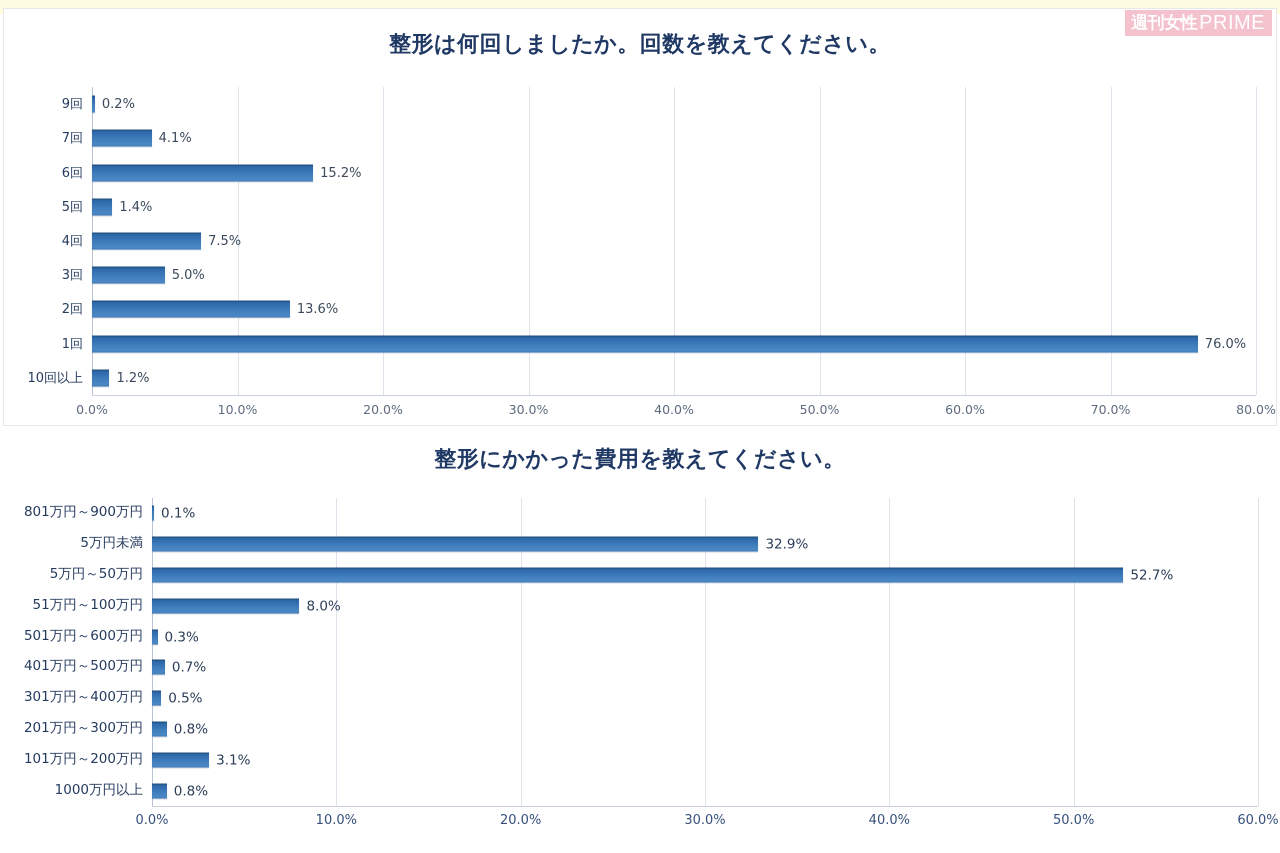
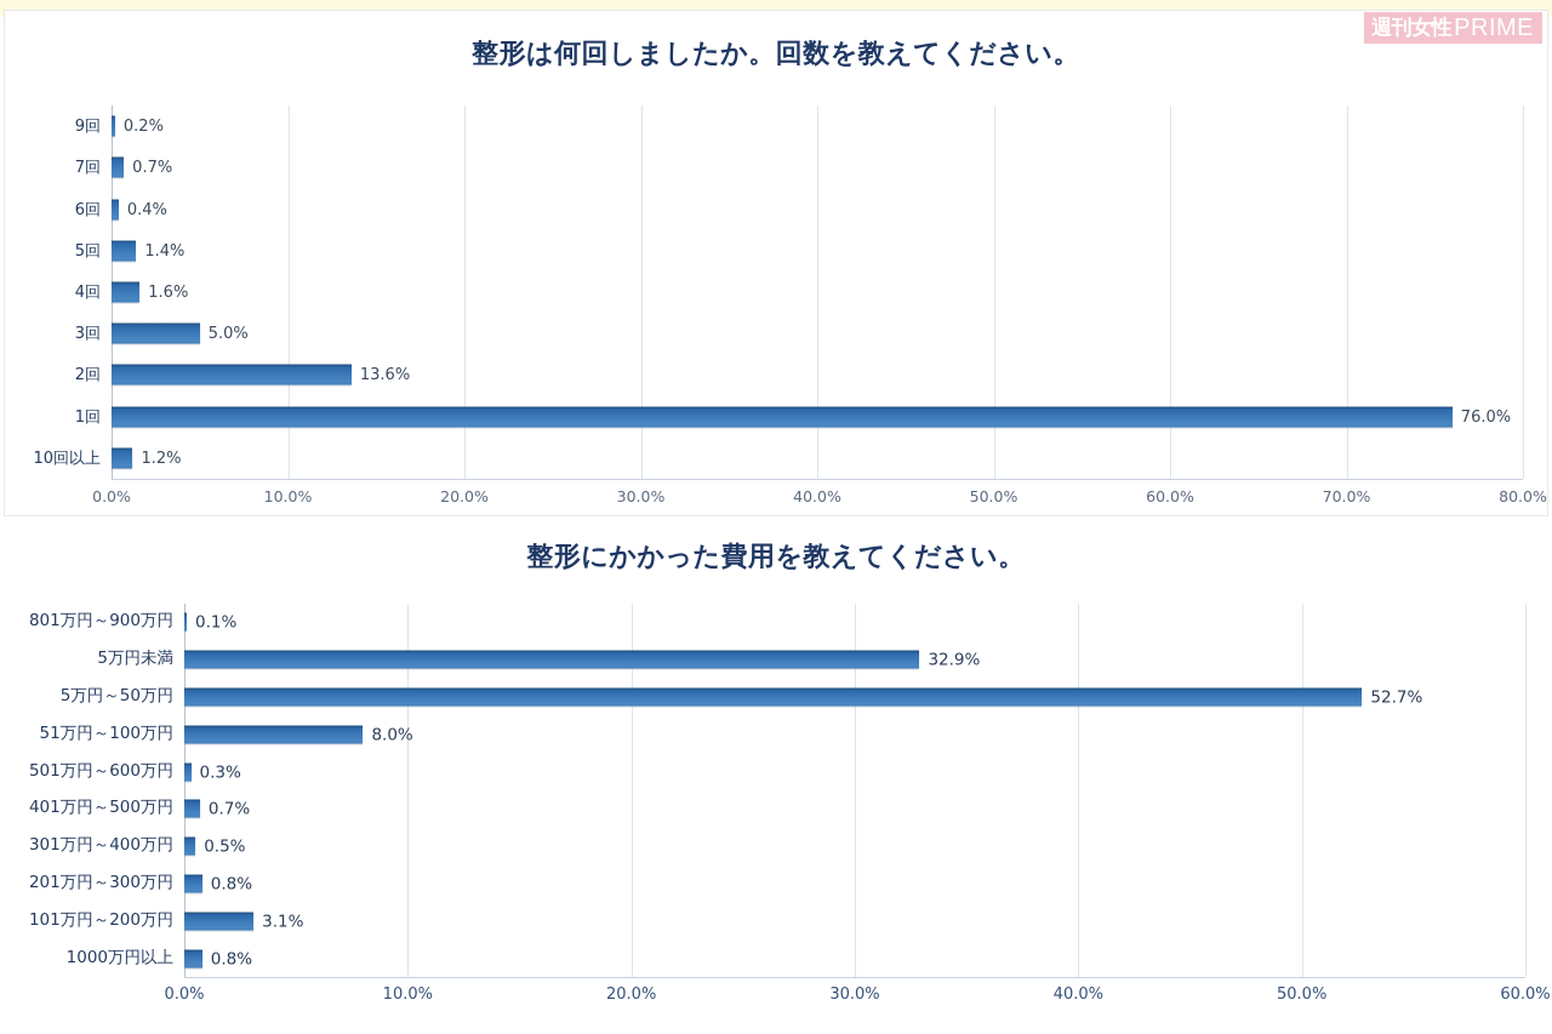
整形は何回しましたか。回数を教えてください。/7回: 4.1% -> 0.7%
整形は何回しましたか。回数を教えてください。/6回: 15.2% -> 0.4%
整形は何回しましたか。回数を教えてください。/4回: 7.5% -> 1.6%
